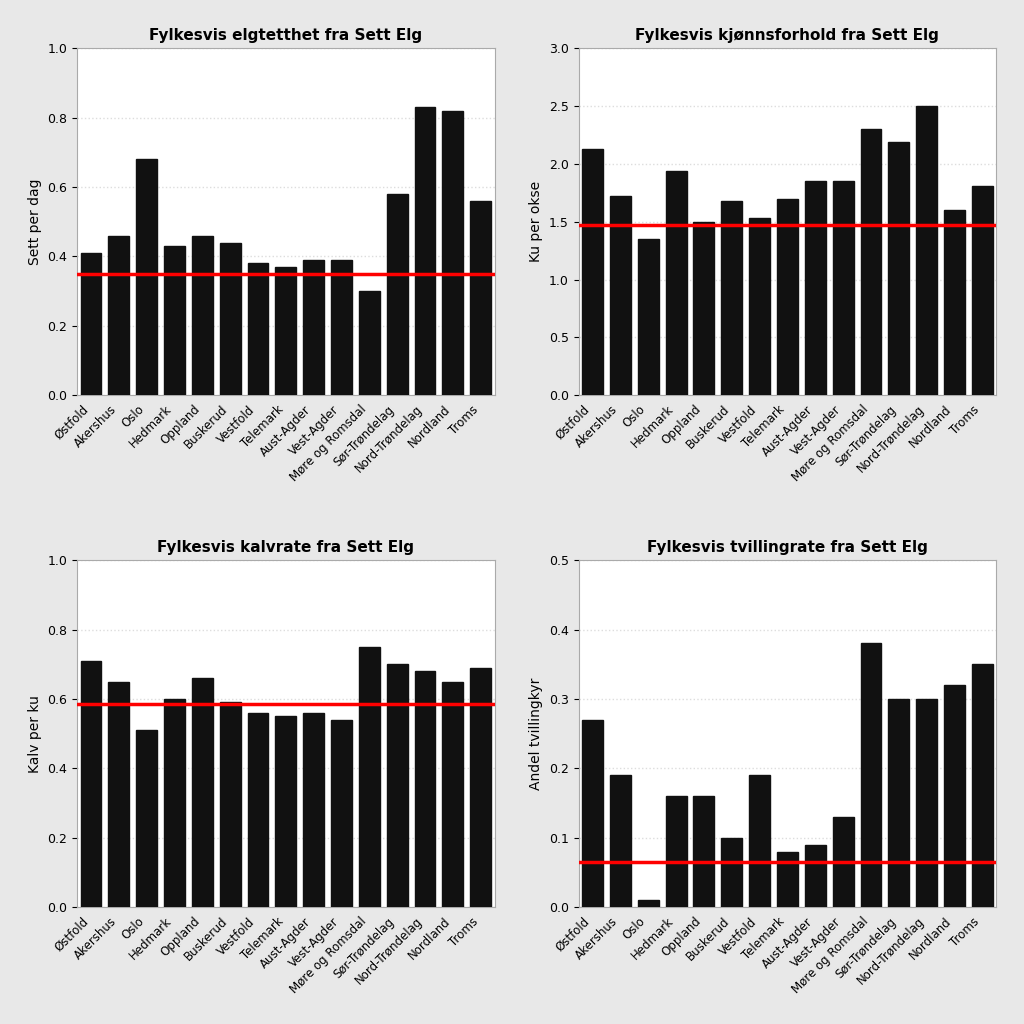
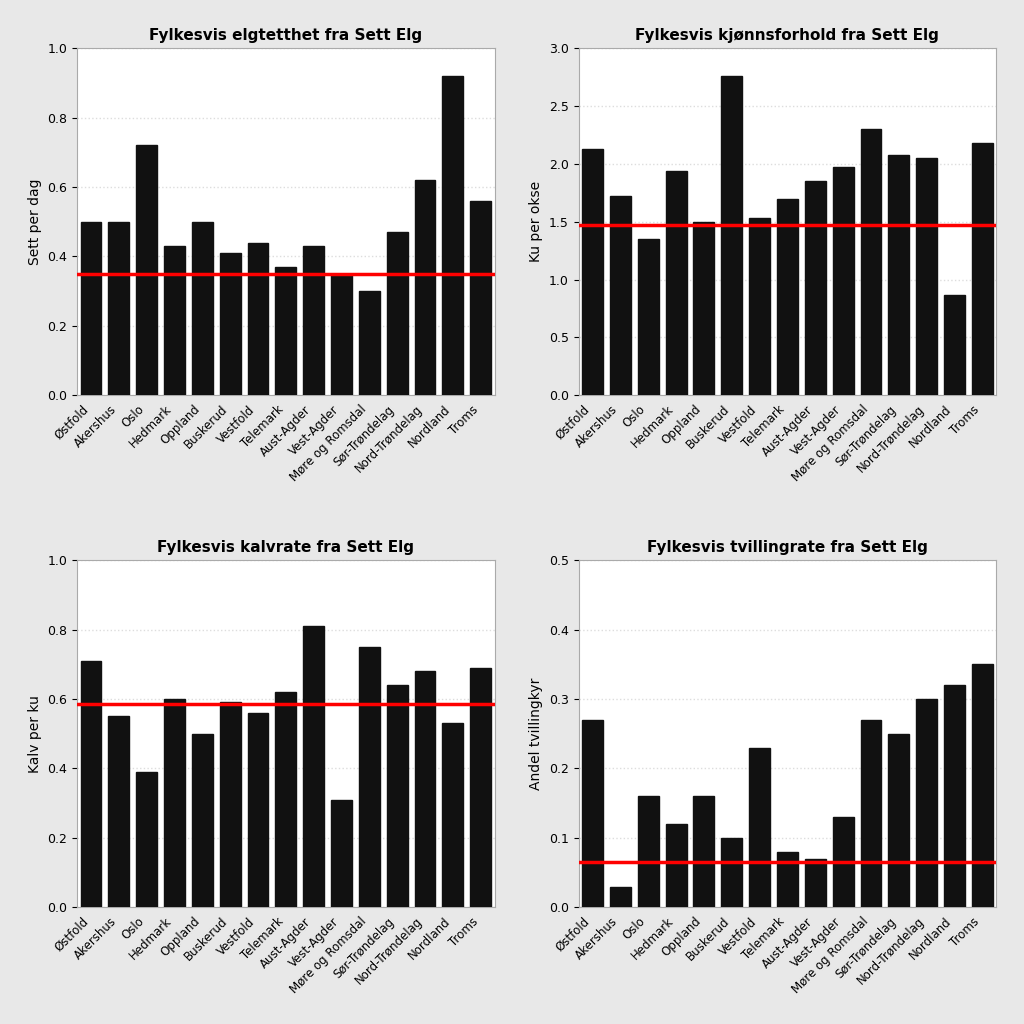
Fylkesvis elgtetthet fra Sett Elg/Østfold: 0.41 -> 0.50
Fylkesvis elgtetthet fra Sett Elg/Akershus: 0.46 -> 0.50
Fylkesvis elgtetthet fra Sett Elg/Oslo: 0.68 -> 0.72
Fylkesvis elgtetthet fra Sett Elg/Oppland: 0.46 -> 0.50
Fylkesvis elgtetthet fra Sett Elg/Buskerud: 0.44 -> 0.41
Fylkesvis elgtetthet fra Sett Elg/Vestfold: 0.38 -> 0.44
Fylkesvis elgtetthet fra Sett Elg/Aust-Agder: 0.39 -> 0.43
Fylkesvis elgtetthet fra Sett Elg/Vest-Agder: 0.39 -> 0.35
Fylkesvis elgtetthet fra Sett Elg/Sør-Trøndelag: 0.58 -> 0.47
Fylkesvis elgtetthet fra Sett Elg/Nord-Trøndelag: 0.83 -> 0.62
Fylkesvis elgtetthet fra Sett Elg/Nordland: 0.82 -> 0.92
Fylkesvis kjønnsforhold fra Sett Elg/Buskerud: 1.68 -> 2.76
Fylkesvis kjønnsforhold fra Sett Elg/Vest-Agder: 1.85 -> 1.97
Fylkesvis kjønnsforhold fra Sett Elg/Sør-Trøndelag: 2.19 -> 2.08
Fylkesvis kjønnsforhold fra Sett Elg/Nord-Trøndelag: 2.50 -> 2.05
Fylkesvis kjønnsforhold fra Sett Elg/Nordland: 1.60 -> 0.87
Fylkesvis kjønnsforhold fra Sett Elg/Troms: 1.81 -> 2.18
Fylkesvis kalvrate fra Sett Elg/Akershus: 0.65 -> 0.55
Fylkesvis kalvrate fra Sett Elg/Oslo: 0.51 -> 0.39
Fylkesvis kalvrate fra Sett Elg/Oppland: 0.66 -> 0.50
Fylkesvis kalvrate fra Sett Elg/Telemark: 0.55 -> 0.62
Fylkesvis kalvrate fra Sett Elg/Aust-Agder: 0.56 -> 0.81
Fylkesvis kalvrate fra Sett Elg/Vest-Agder: 0.54 -> 0.31
Fylkesvis kalvrate fra Sett Elg/Sør-Trøndelag: 0.70 -> 0.64
Fylkesvis kalvrate fra Sett Elg/Nordland: 0.65 -> 0.53
Fylkesvis tvillingrate fra Sett Elg/Akershus: 0.19 -> 0.03
Fylkesvis tvillingrate fra Sett Elg/Oslo: 0.01 -> 0.16
Fylkesvis tvillingrate fra Sett Elg/Hedmark: 0.16 -> 0.12
Fylkesvis tvillingrate fra Sett Elg/Vestfold: 0.19 -> 0.23
Fylkesvis tvillingrate fra Sett Elg/Aust-Agder: 0.09 -> 0.07
Fylkesvis tvillingrate fra Sett Elg/Møre og Romsdal: 0.38 -> 0.27
Fylkesvis tvillingrate fra Sett Elg/Sør-Trøndelag: 0.30 -> 0.25
